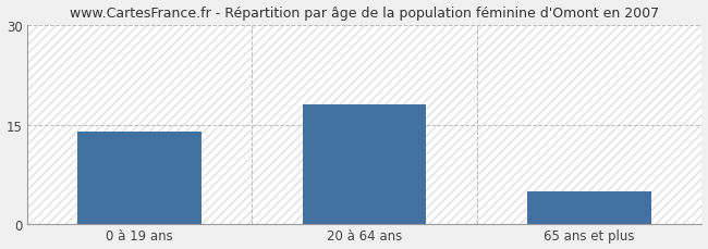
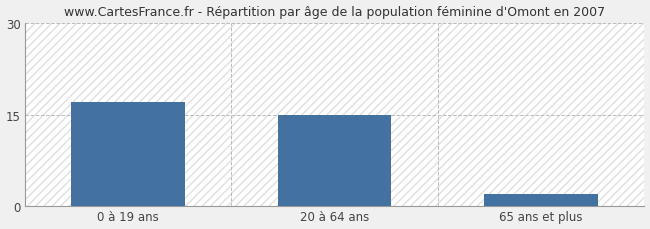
0 à 19 ans: 14 -> 17
20 à 64 ans: 18 -> 15
65 ans et plus: 5 -> 2
